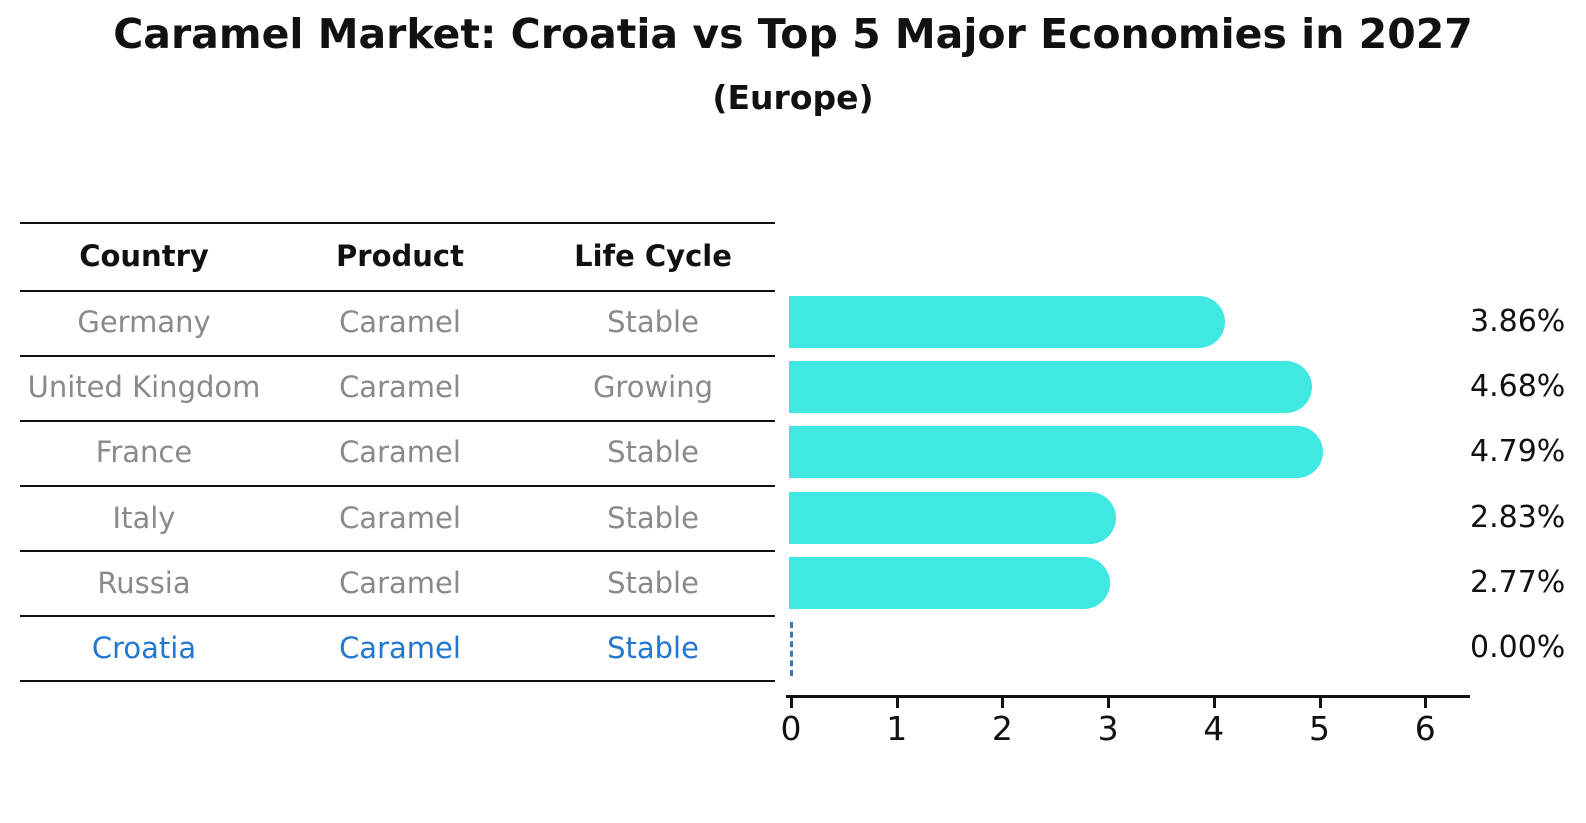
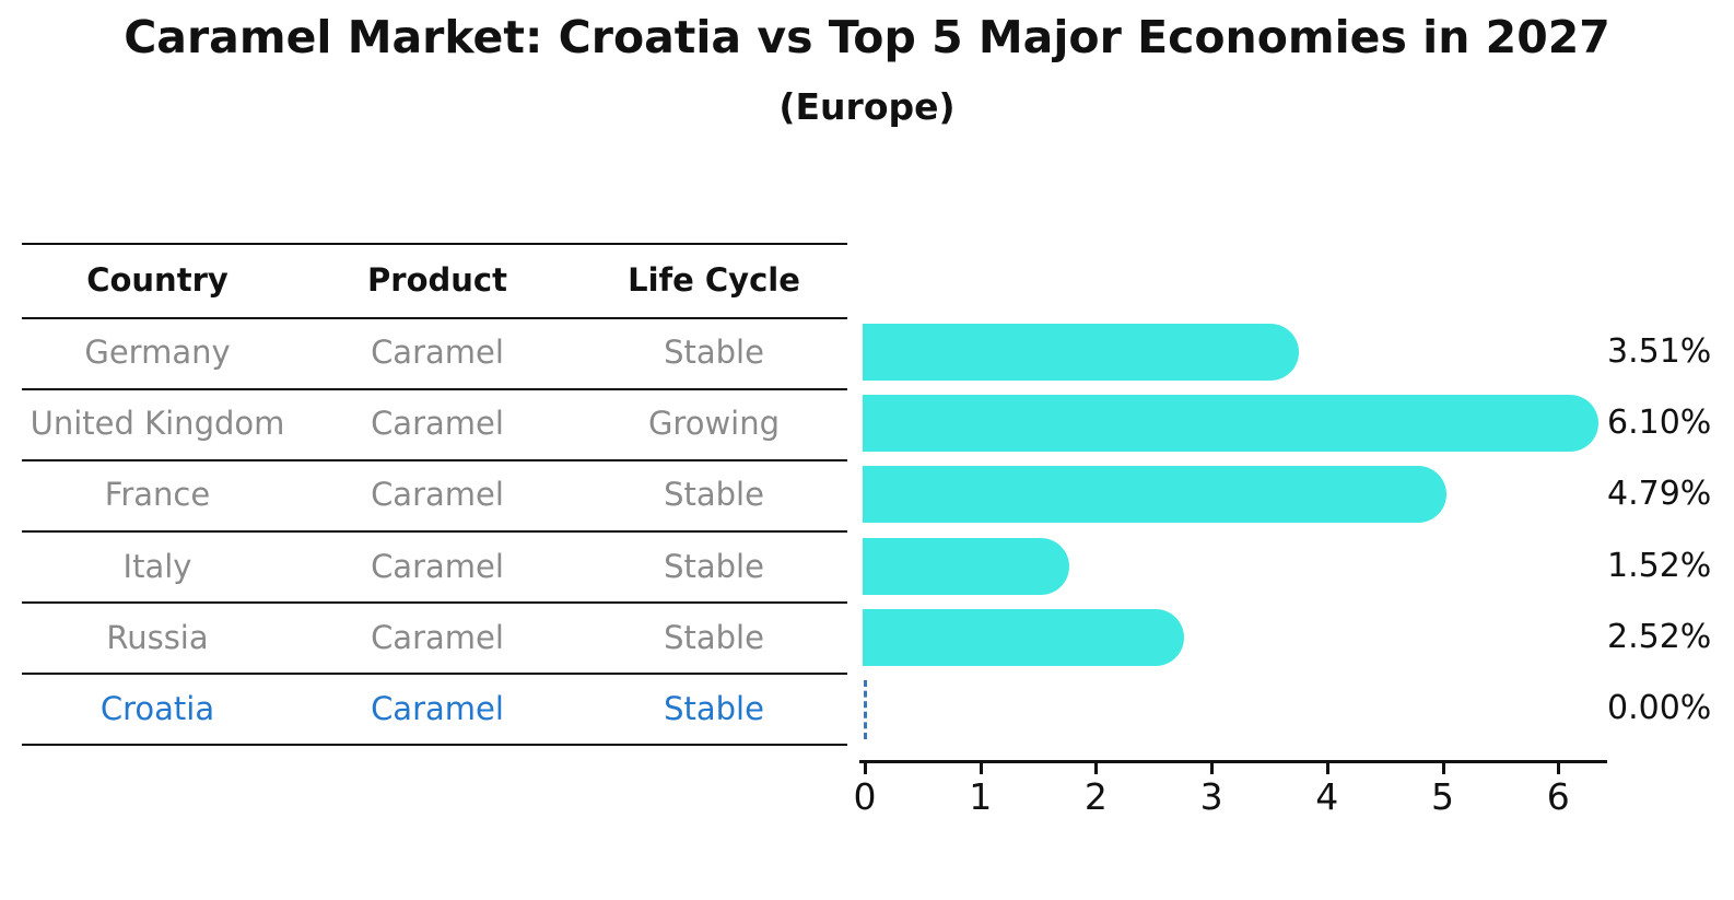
Germany: 3.86% -> 3.51%
United Kingdom: 4.68% -> 6.10%
Italy: 2.83% -> 1.52%
Russia: 2.77% -> 2.52%
